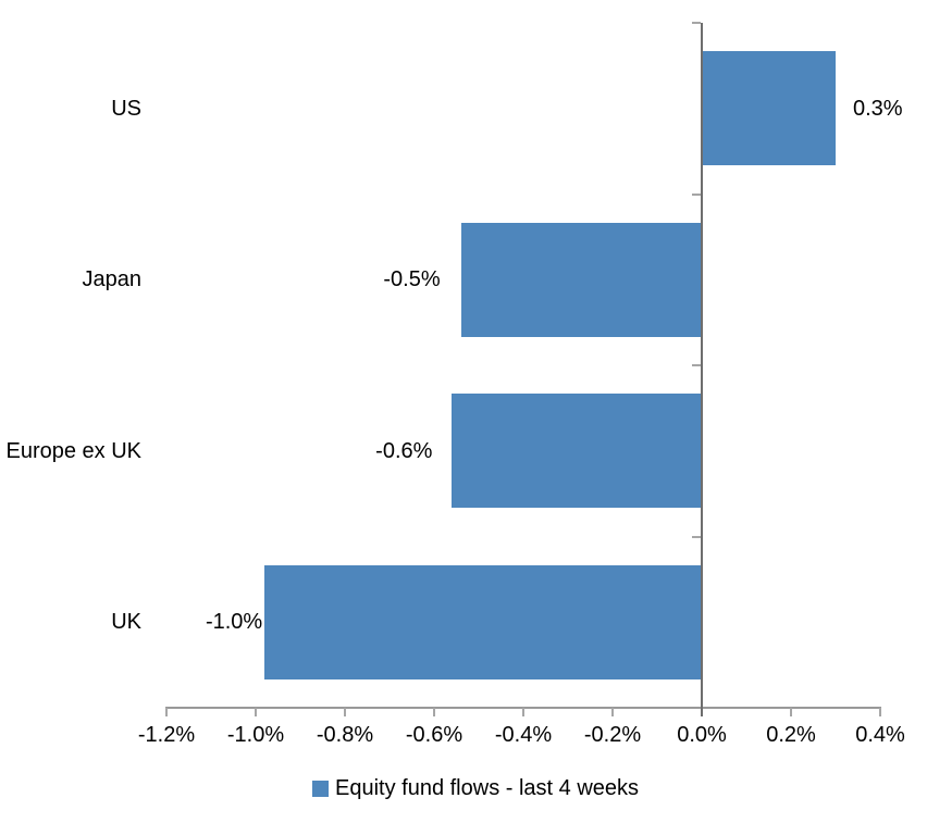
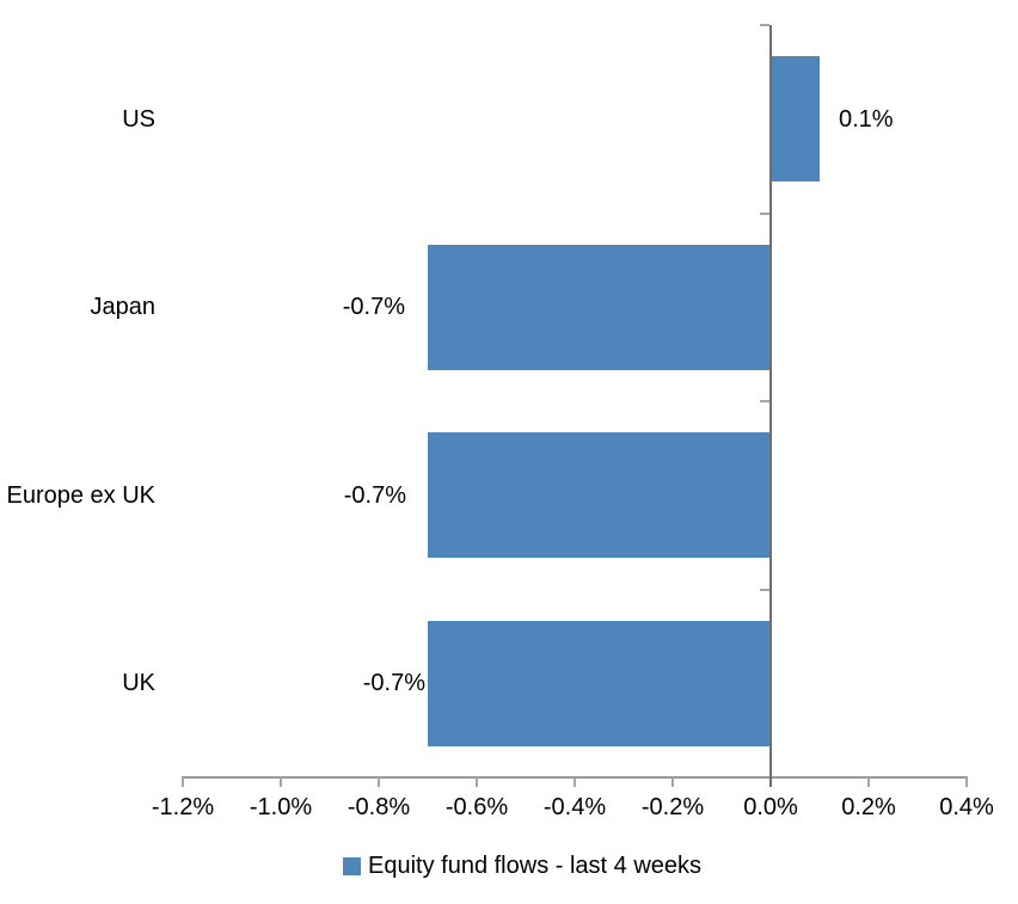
US: 0.3% -> 0.1%
Japan: -0.5% -> -0.7%
Europe ex UK: -0.6% -> -0.7%
UK: -1.0% -> -0.7%
